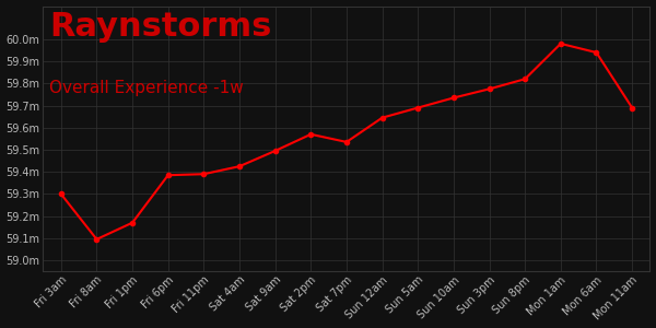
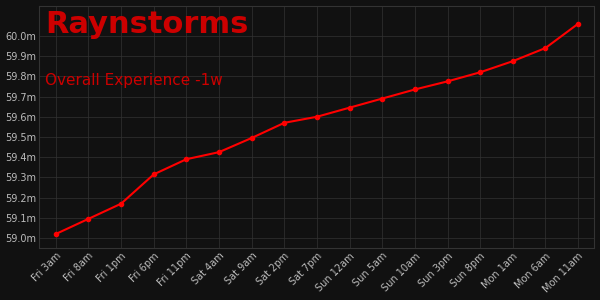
Fri 3am: 59.300m -> 59.020m
Fri 6pm: 59.385m -> 59.315m
Sat 7pm: 59.535m -> 59.600m
Mon 1am: 59.980m -> 59.875m
Mon 11am: 59.690m -> 60.060m
